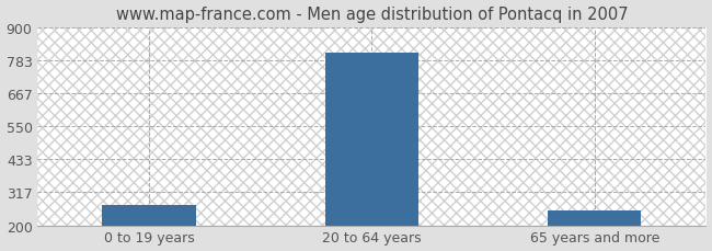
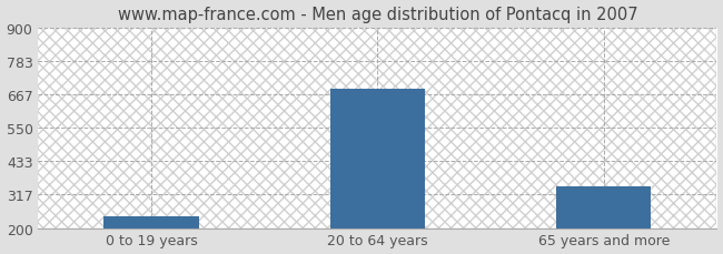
0 to 19 years: 271 -> 240
20 to 64 years: 810 -> 685
65 years and more: 252 -> 345
